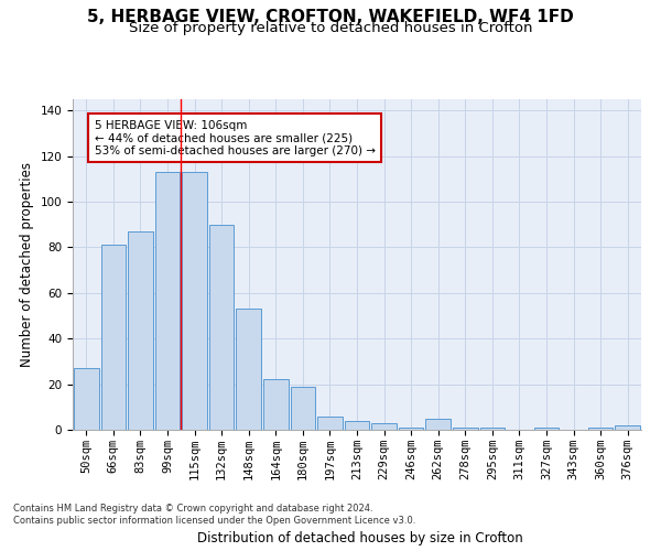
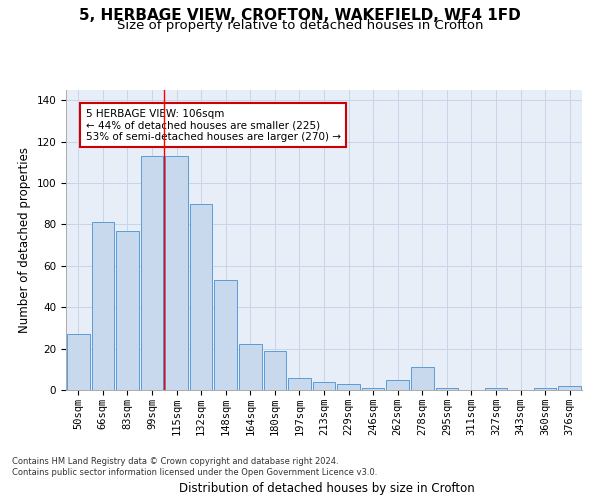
83sqm: 87 -> 77
278sqm: 1 -> 11
